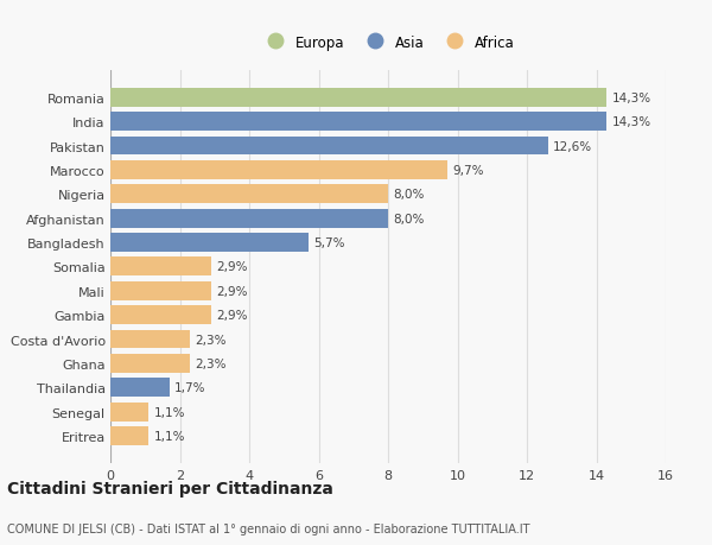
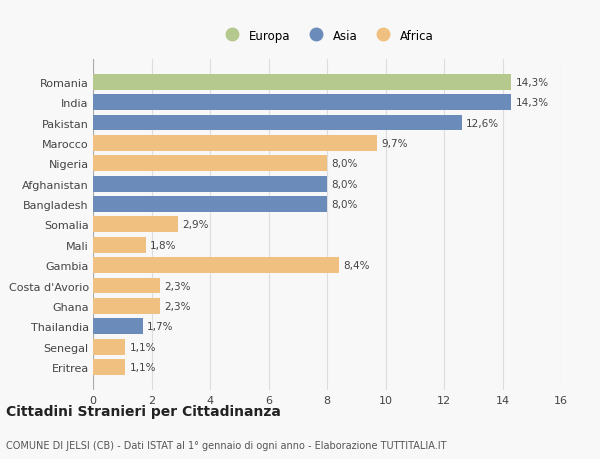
Bangladesh: 5,7% -> 8,0%
Mali: 2,9% -> 1,8%
Gambia: 2,9% -> 8,4%
